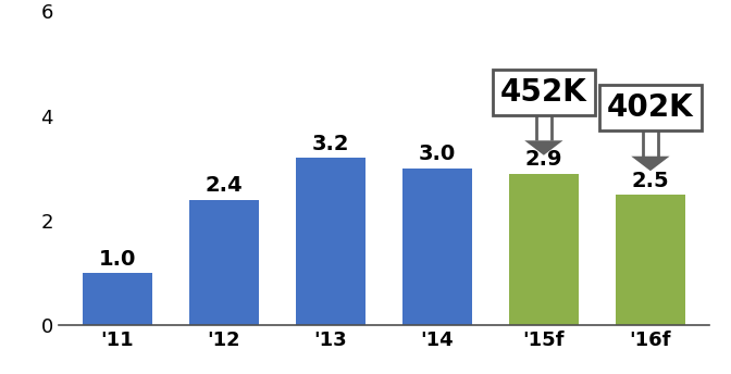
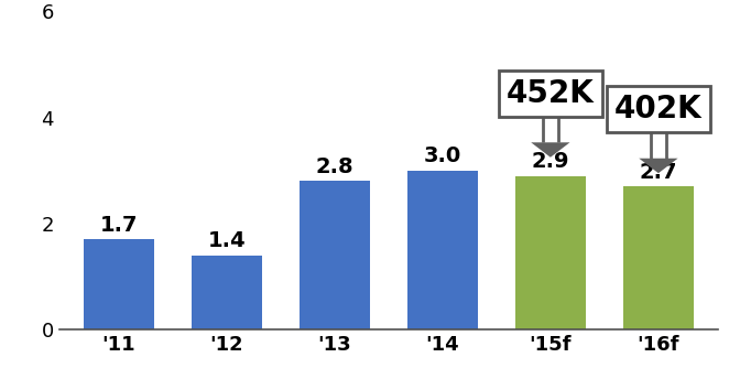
'11: 1.0 -> 1.7
'12: 2.4 -> 1.4
'13: 3.2 -> 2.8
'16f: 2.5 -> 2.7
